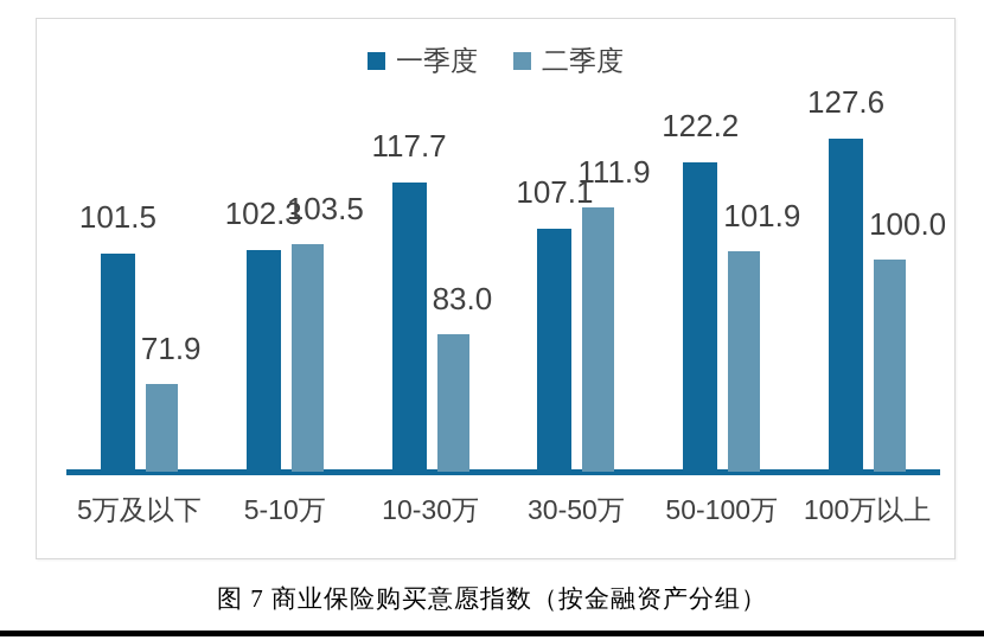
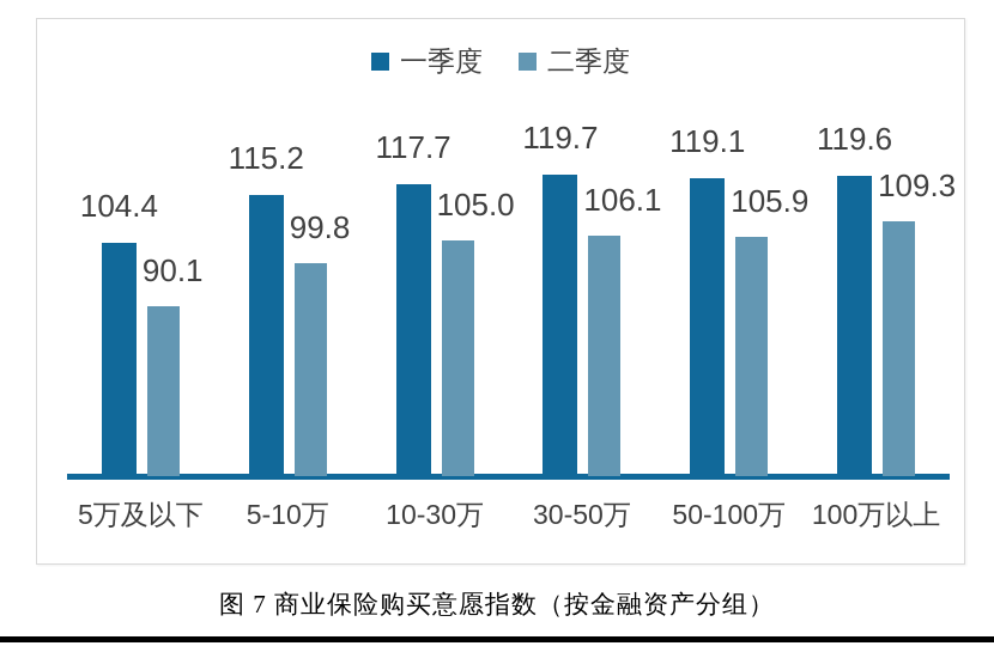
一季度/5万及以下: 101.5 -> 104.4
二季度/5万及以下: 71.9 -> 90.1
一季度/5-10万: 102.3 -> 115.2
二季度/5-10万: 103.5 -> 99.8
二季度/10-30万: 83.0 -> 105.0
一季度/30-50万: 107.1 -> 119.7
二季度/30-50万: 111.9 -> 106.1
一季度/50-100万: 122.2 -> 119.1
二季度/50-100万: 101.9 -> 105.9
一季度/100万以上: 127.6 -> 119.6
二季度/100万以上: 100.0 -> 109.3
